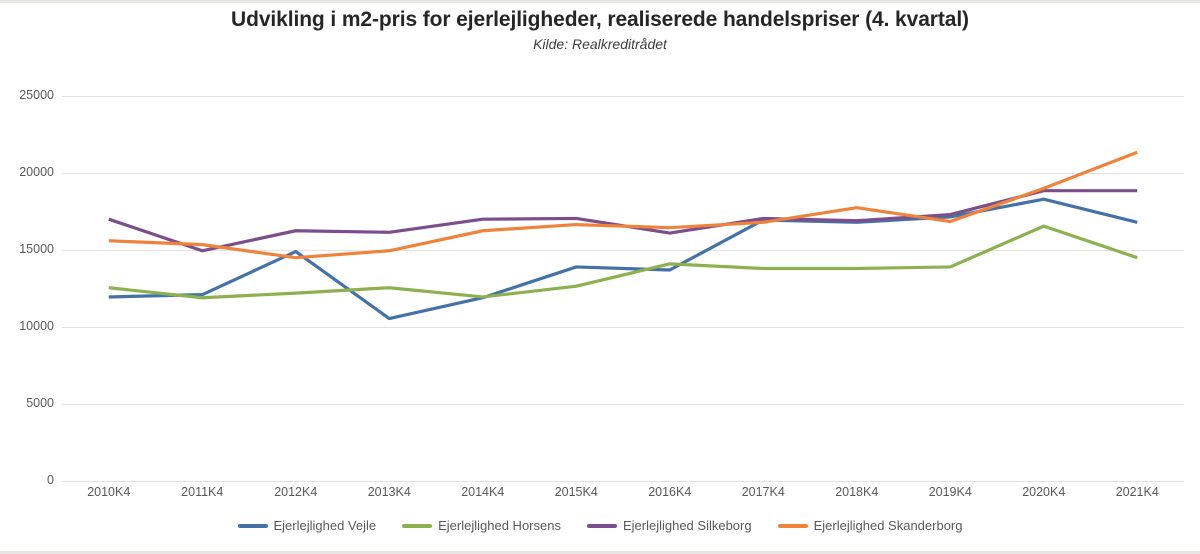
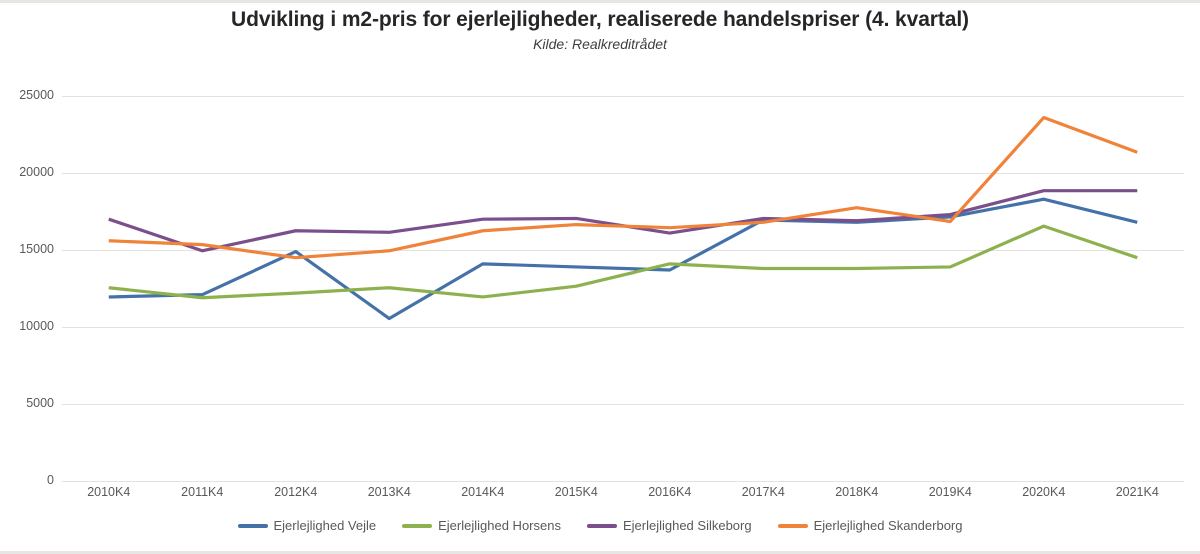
Ejerlejlighed Vejle/2014K4: 11900 -> 14100
Ejerlejlighed Skanderborg/2020K4: 19000 -> 23600
